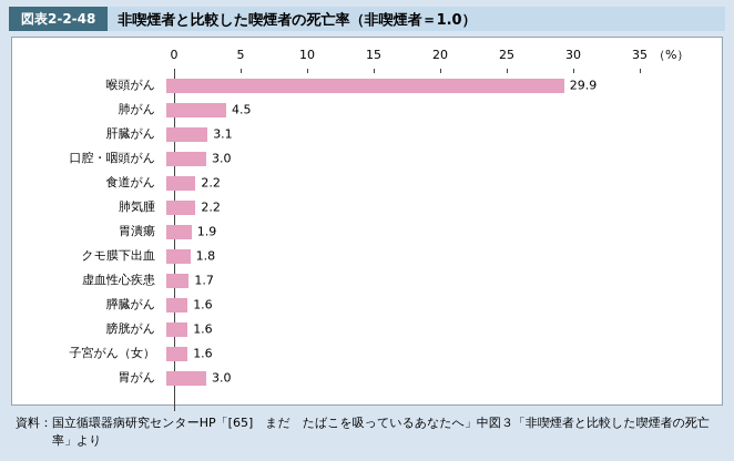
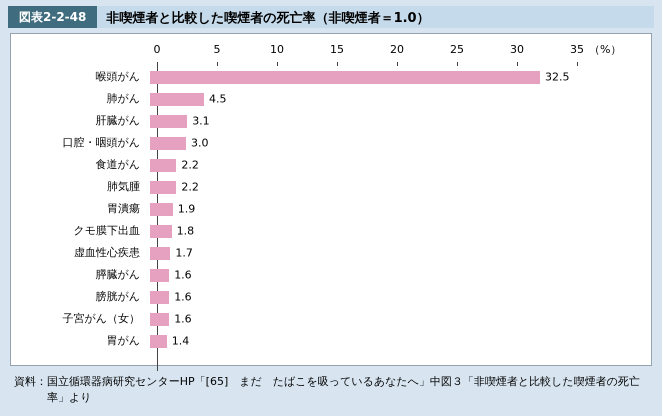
喉頭がん: 29.9 -> 32.5
胃がん: 3.0 -> 1.4
